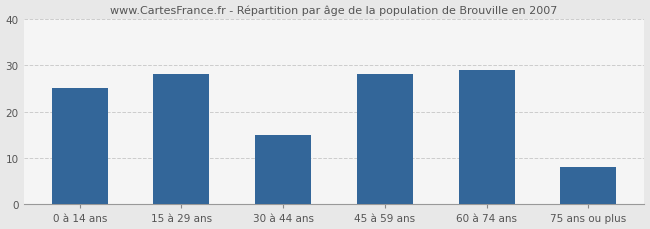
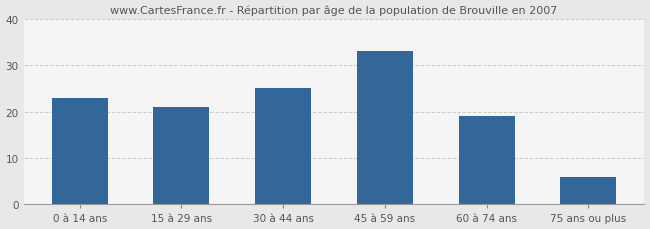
0 à 14 ans: 25 -> 23
15 à 29 ans: 28 -> 21
30 à 44 ans: 15 -> 25
45 à 59 ans: 28 -> 33
60 à 74 ans: 29 -> 19
75 ans ou plus: 8 -> 6
